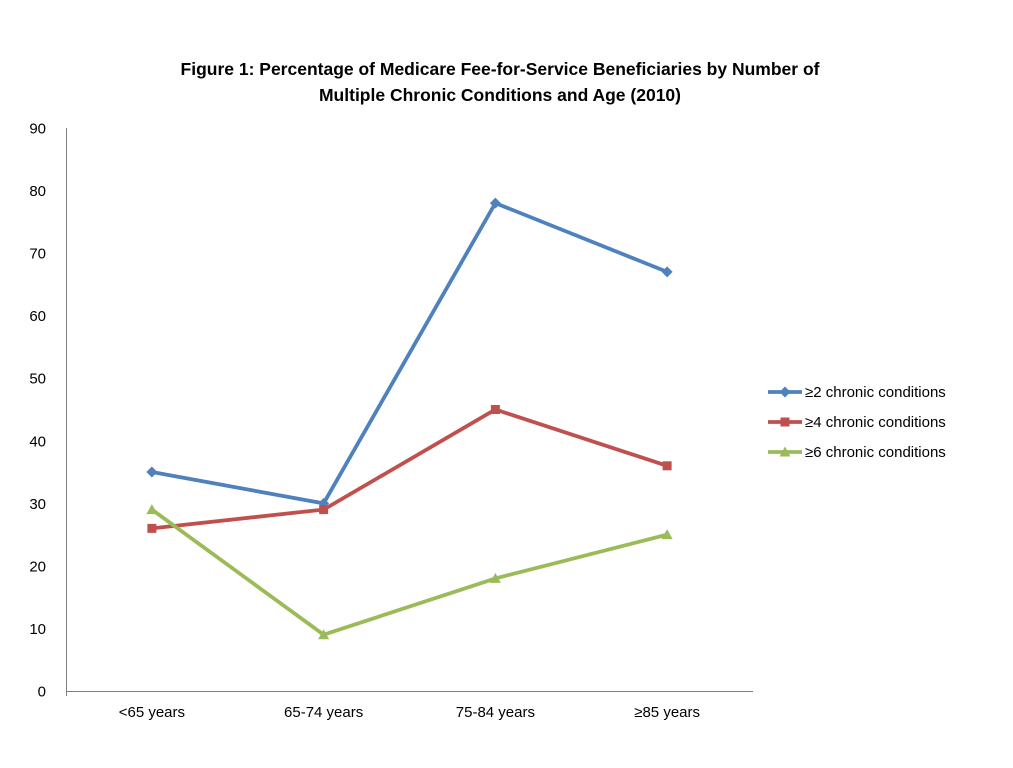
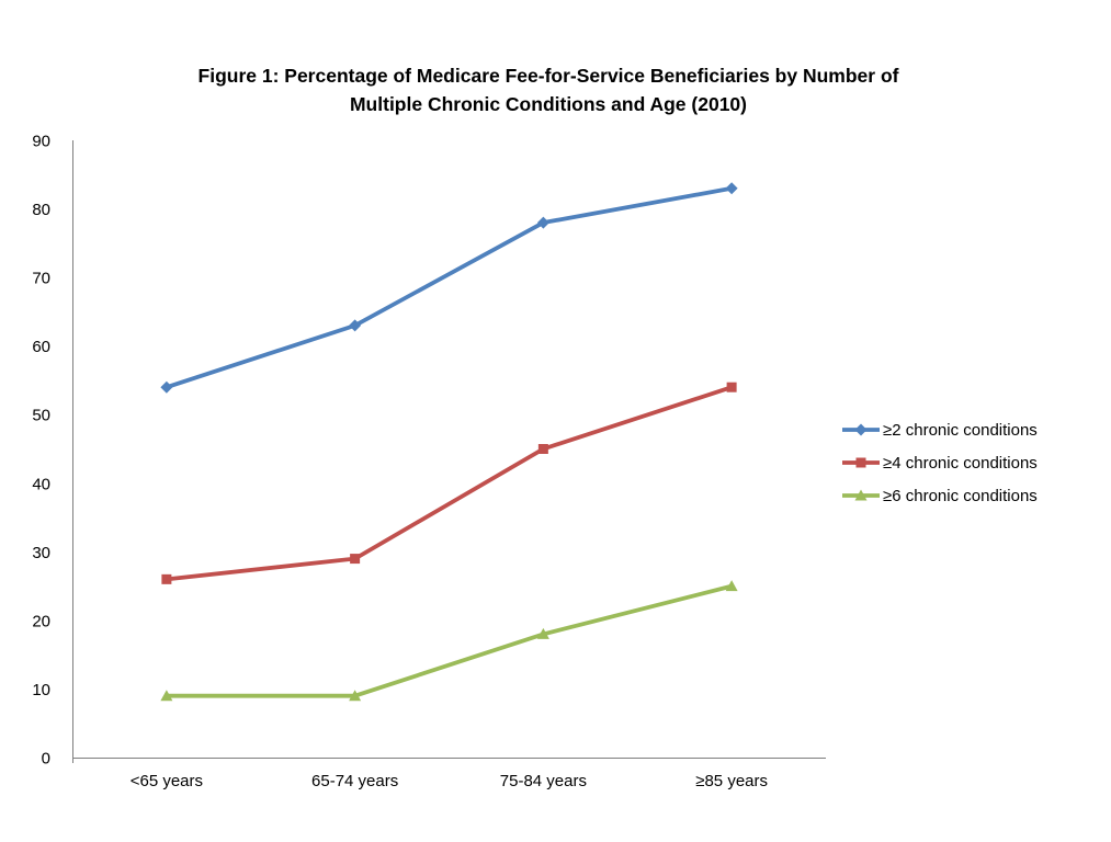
≥2 chronic conditions/<65 years: 35 -> 54
≥6 chronic conditions/<65 years: 29 -> 9
≥2 chronic conditions/65-74 years: 30 -> 63
≥2 chronic conditions/≥85 years: 67 -> 83
≥4 chronic conditions/≥85 years: 36 -> 54
